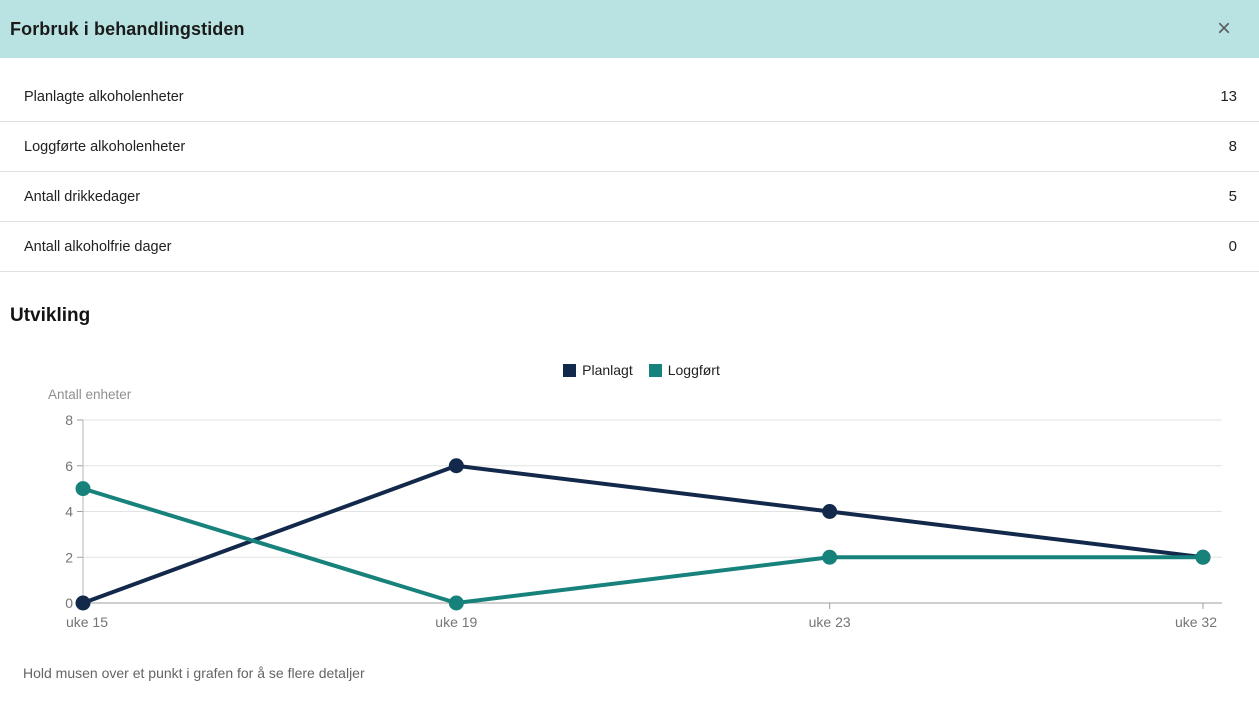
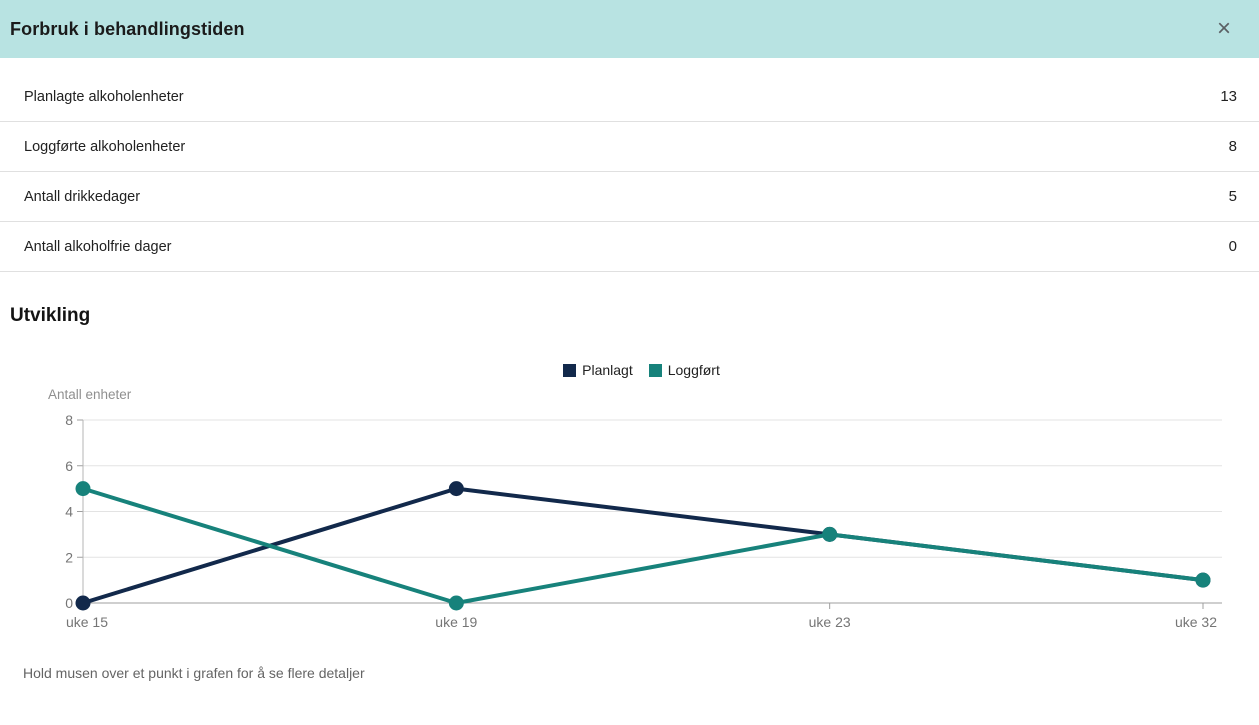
Planlagt/uke 19: 6 -> 5
Planlagt/uke 23: 4 -> 3
Loggført/uke 23: 2 -> 3
Planlagt/uke 32: 2 -> 1
Loggført/uke 32: 2 -> 1
